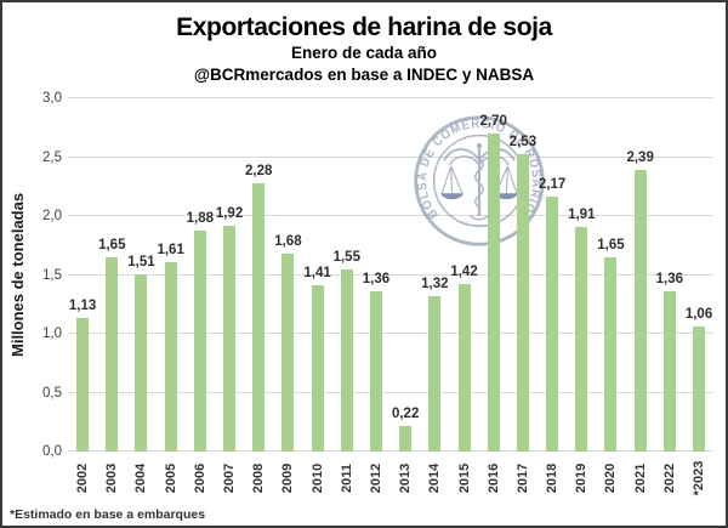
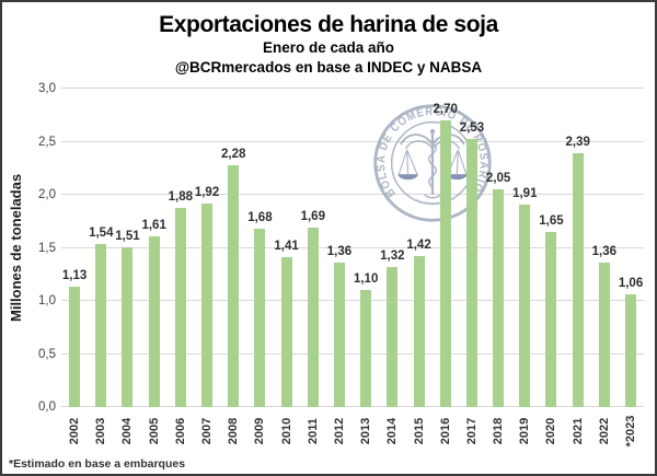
2003: 1,65 -> 1,54
2011: 1,55 -> 1,69
2013: 0,22 -> 1,10
2018: 2,17 -> 2,05
